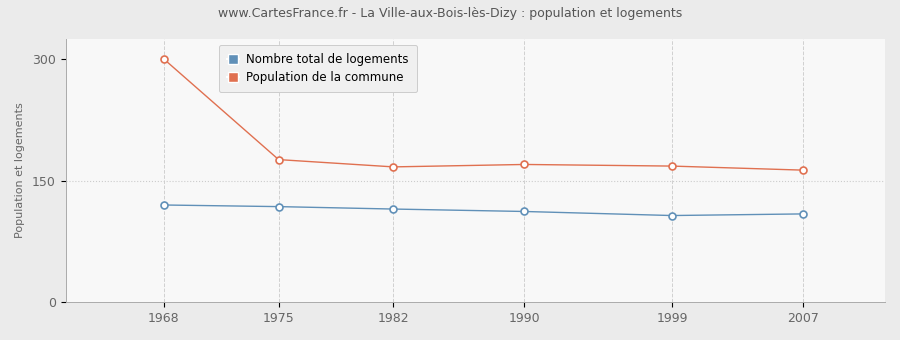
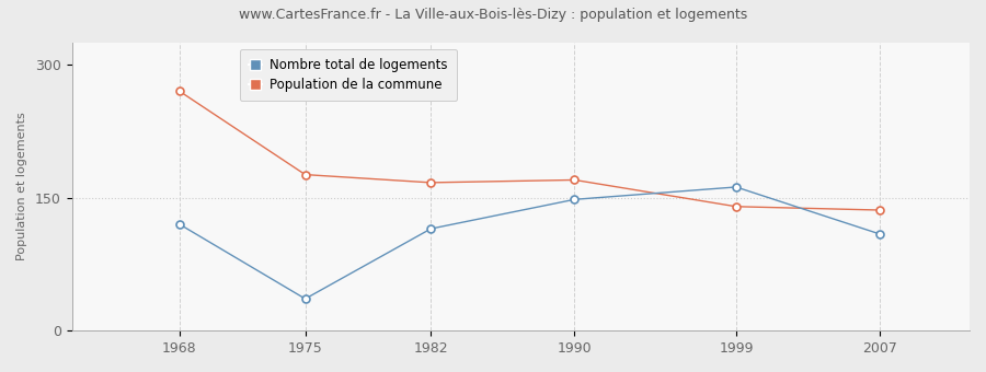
Population de la commune/1968: 300 -> 270
Nombre total de logements/1975: 118 -> 36
Nombre total de logements/1990: 112 -> 148
Population de la commune/1999: 168 -> 140
Nombre total de logements/1999: 107 -> 162
Population de la commune/2007: 163 -> 136
